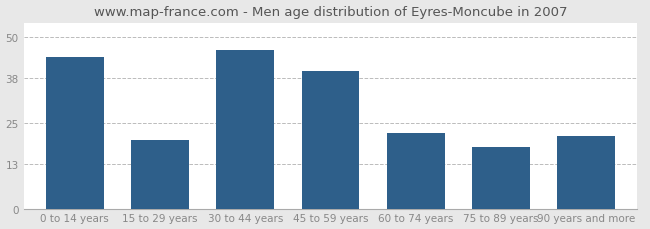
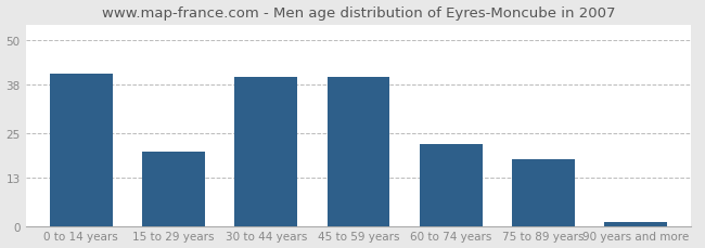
0 to 14 years: 44 -> 41
30 to 44 years: 46 -> 40
90 years and more: 21 -> 1
